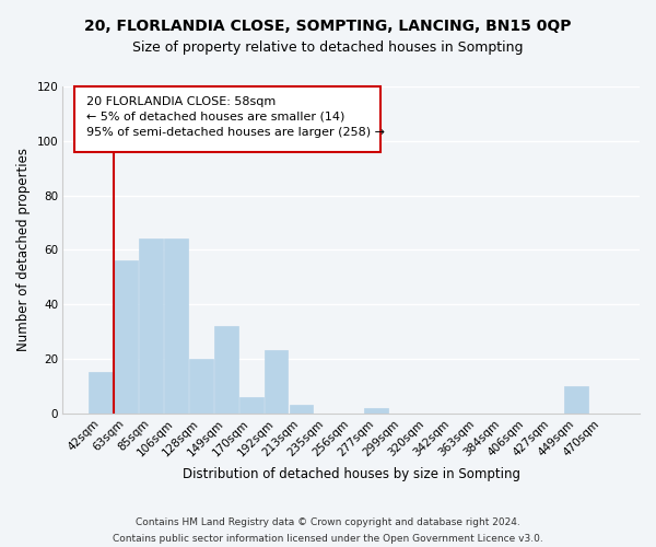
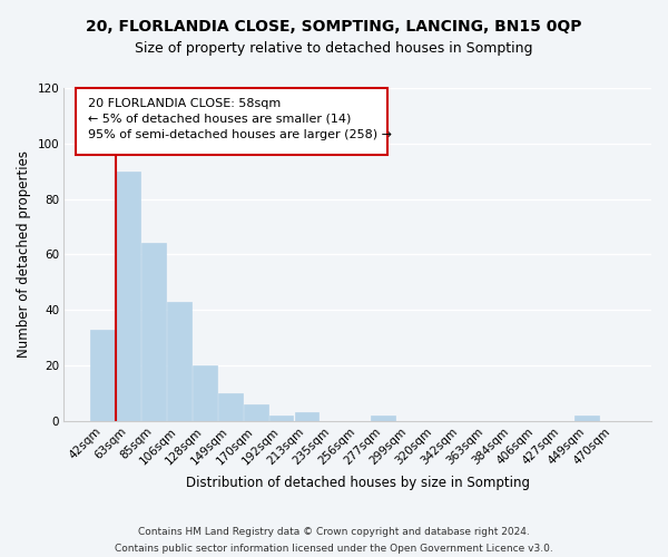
42sqm: 15 -> 33
63sqm: 56 -> 90
106sqm: 64 -> 43
149sqm: 32 -> 10
192sqm: 23 -> 2
449sqm: 10 -> 2
